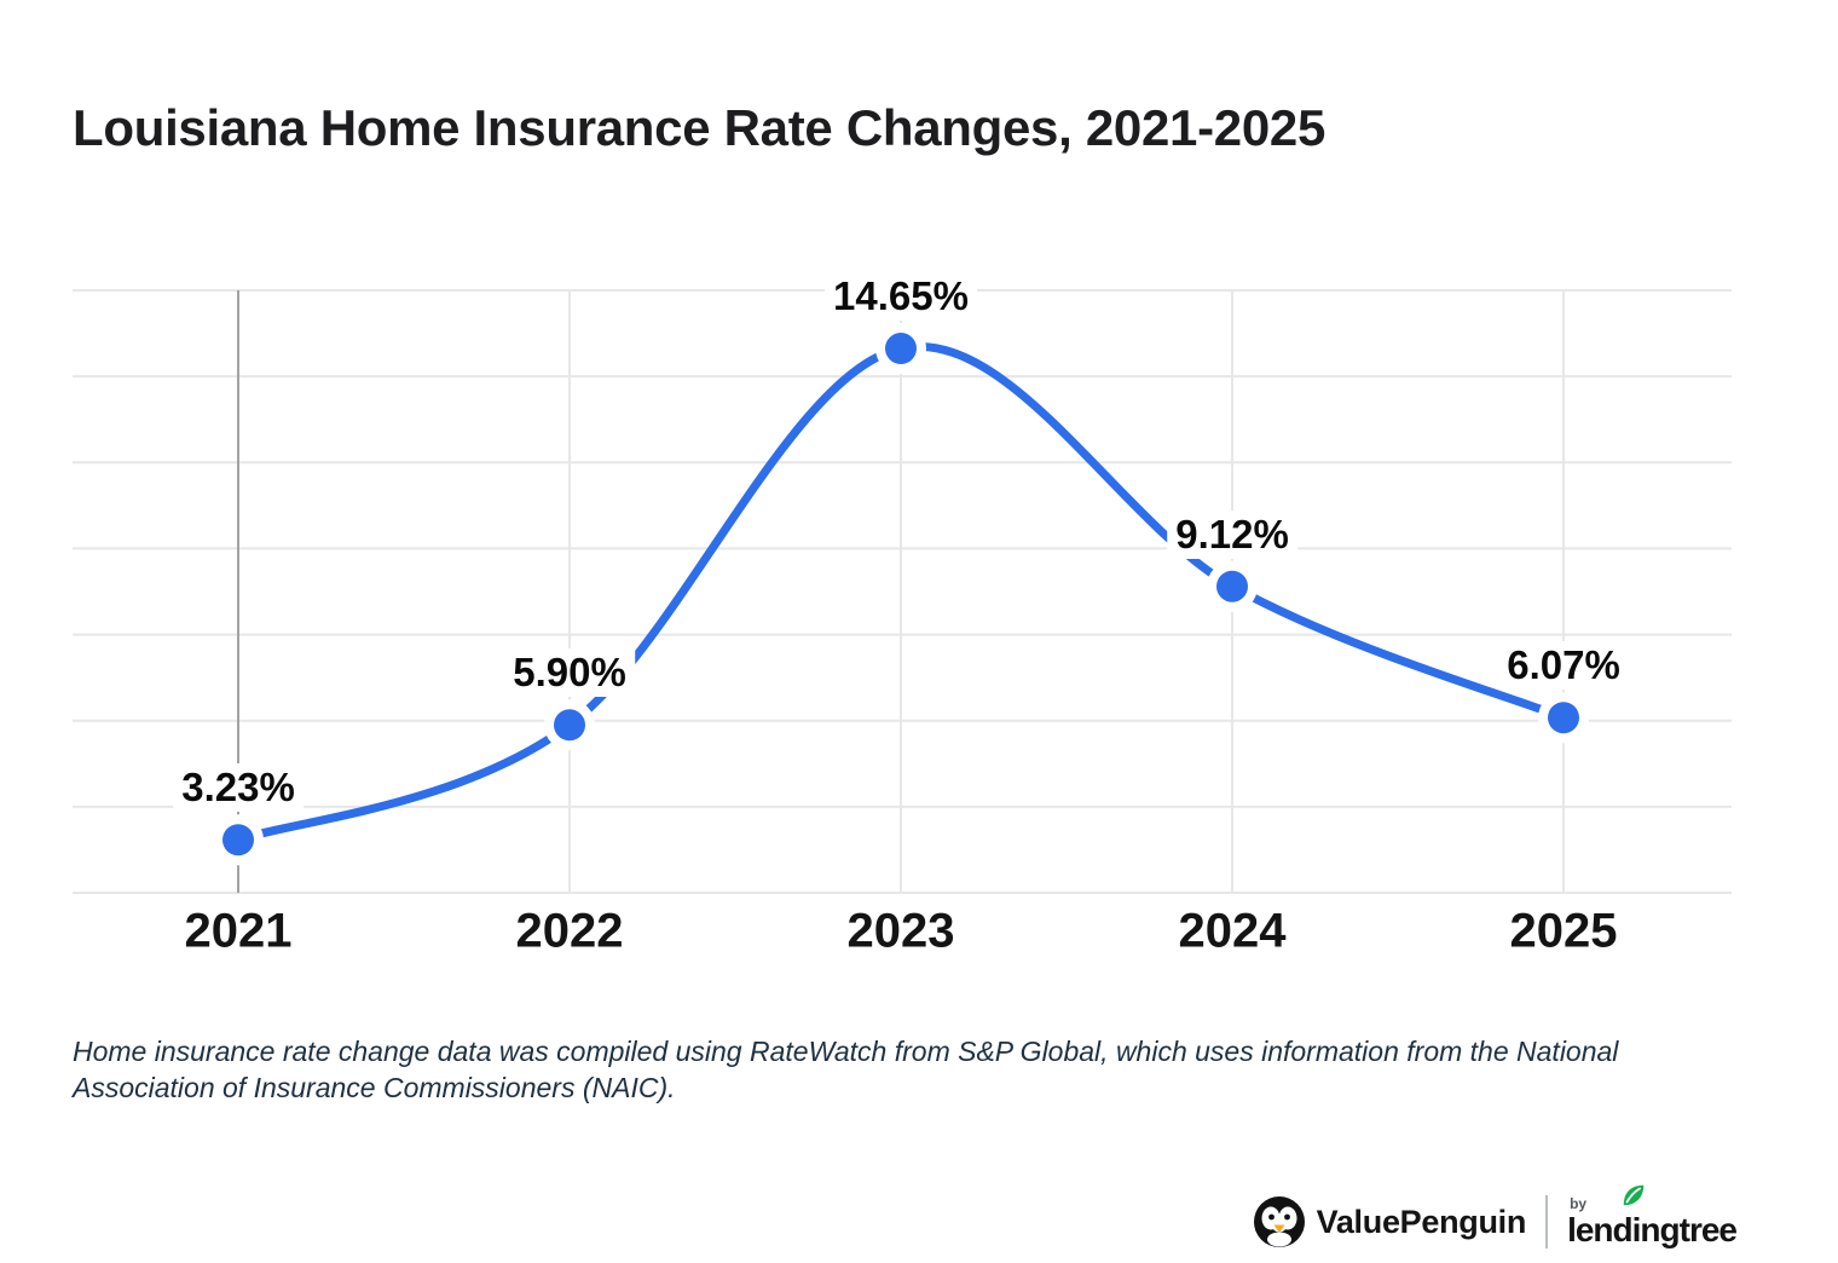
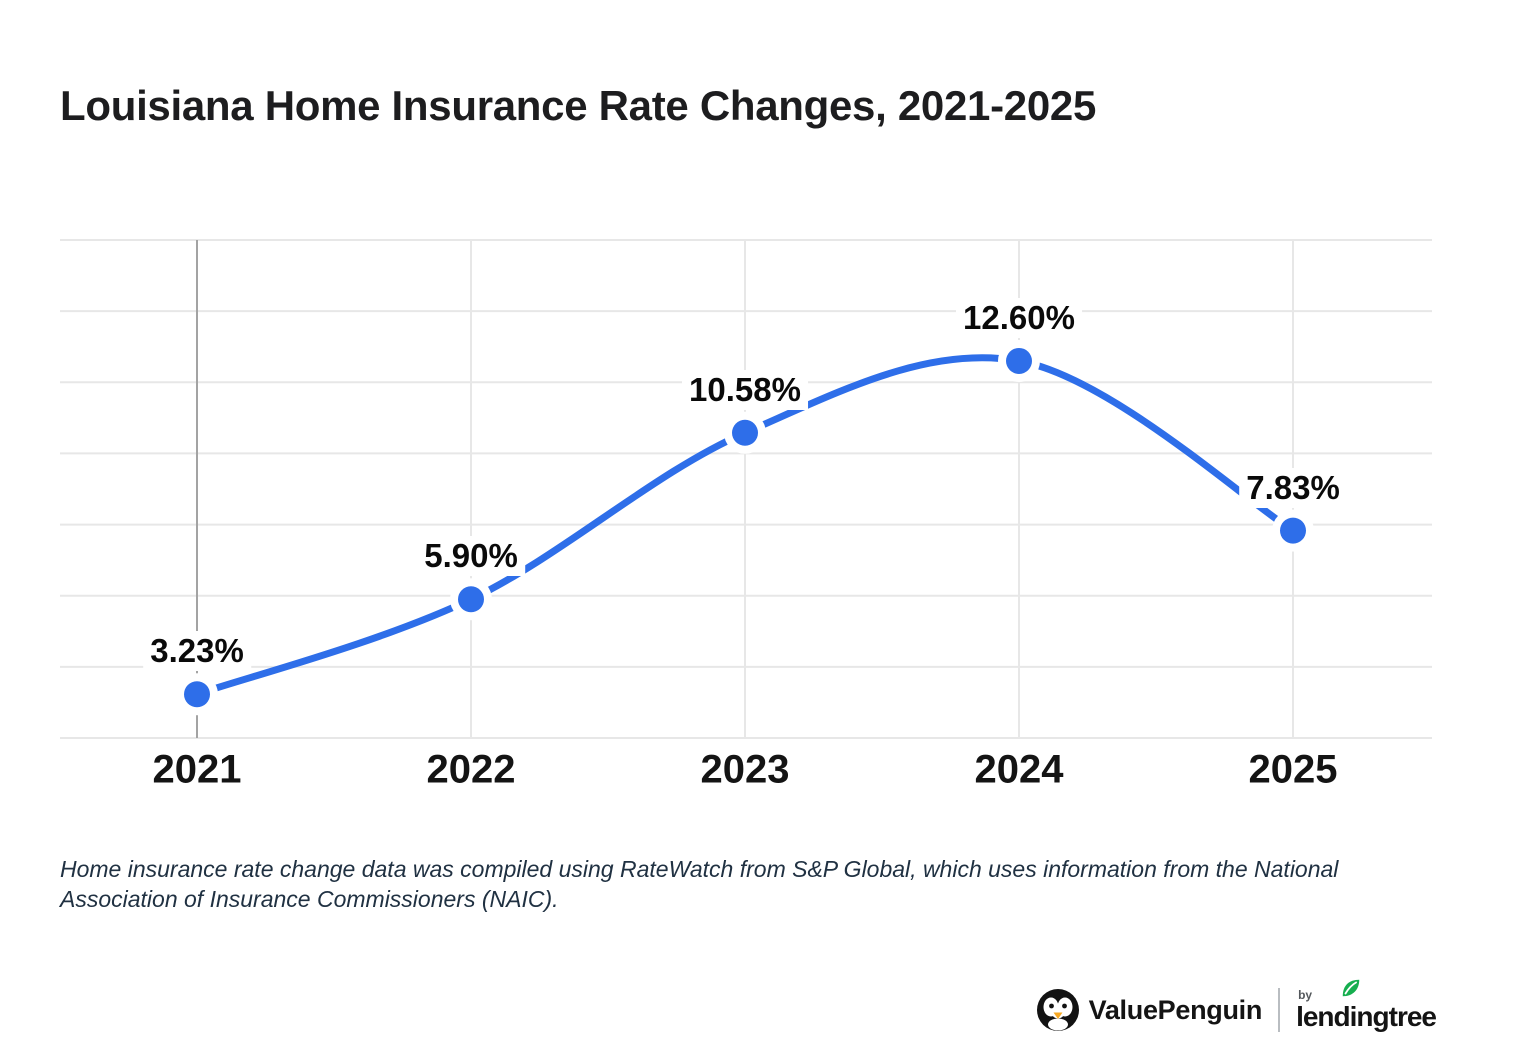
2023: 14.65% -> 10.58%
2024: 9.12% -> 12.60%
2025: 6.07% -> 7.83%
